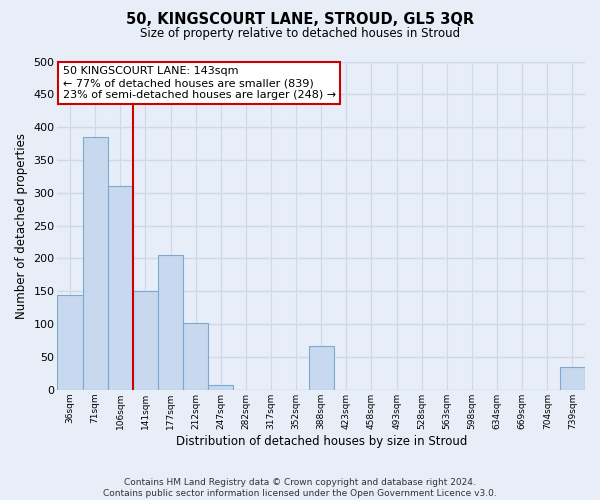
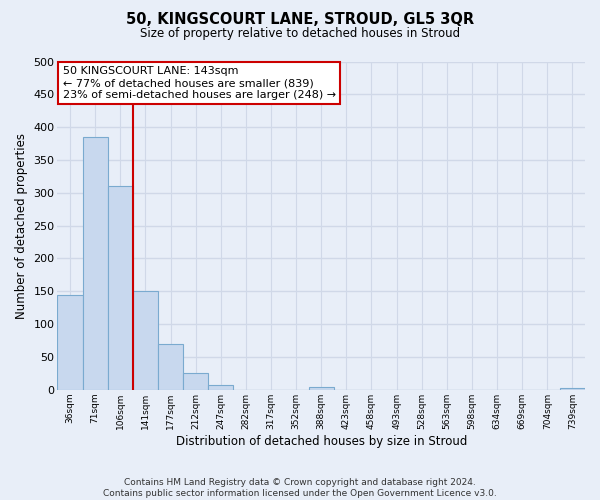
177sqm: 206 -> 70
212sqm: 102 -> 25
388sqm: 66 -> 5
739sqm: 34 -> 2
